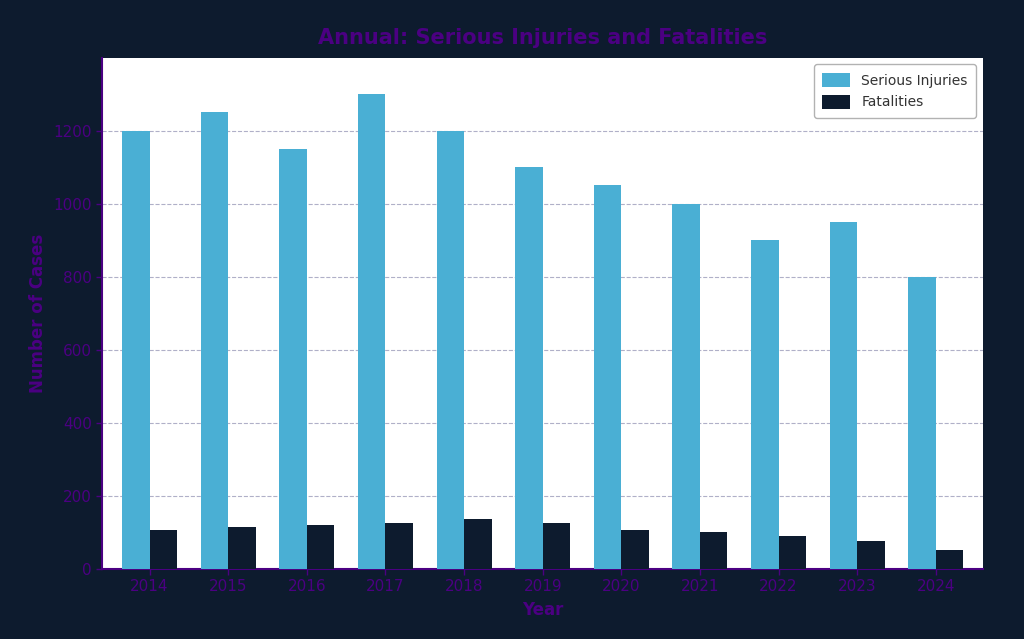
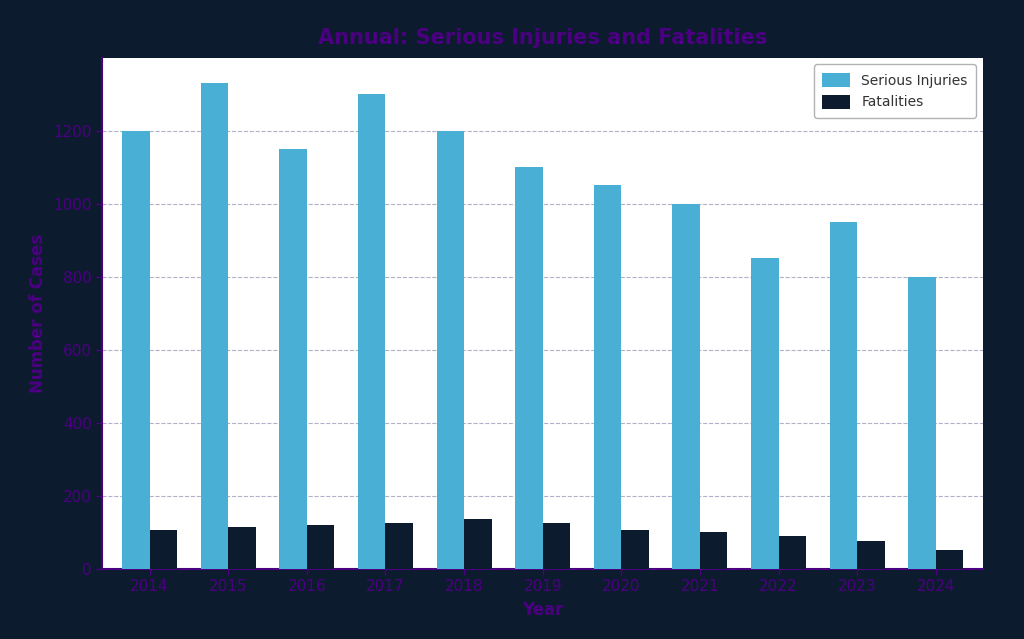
Serious Injuries/2015: 1250 -> 1330
Serious Injuries/2022: 900 -> 850
